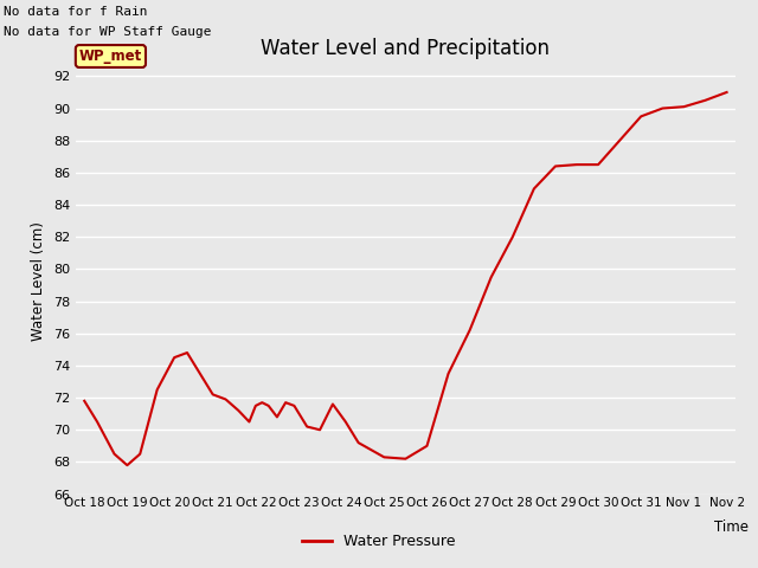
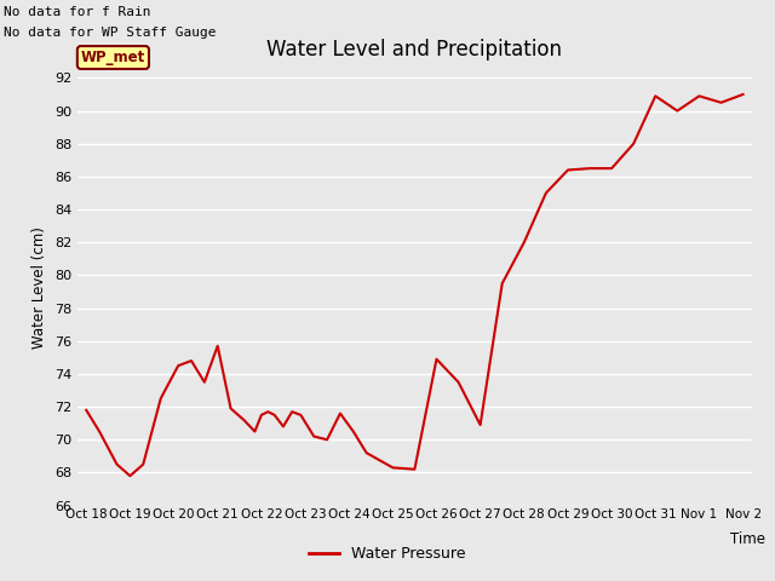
Oct 21: 72.2 -> 75.7
Oct 26: 69.0 -> 74.9
Oct 27: 76.2 -> 70.9
Oct 31: 89.5 -> 90.9
Nov 1: 90.1 -> 90.9
